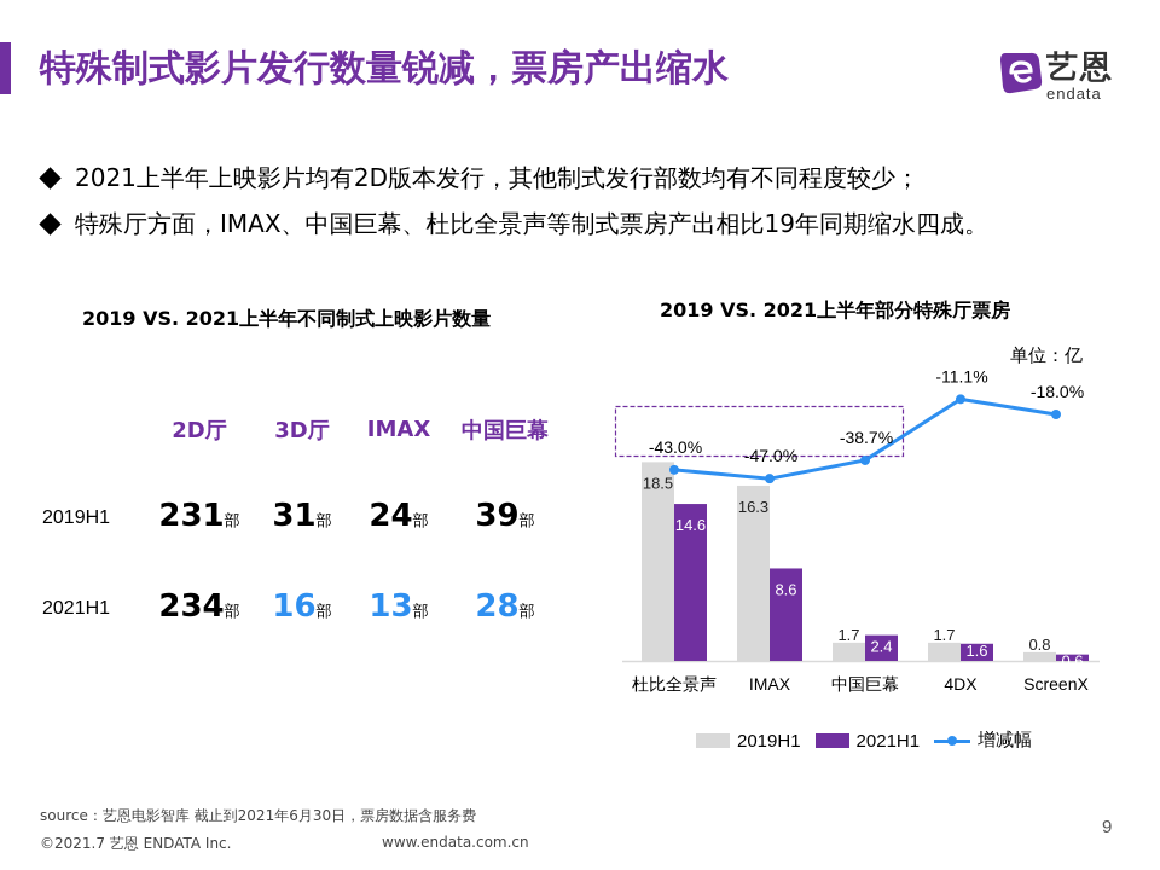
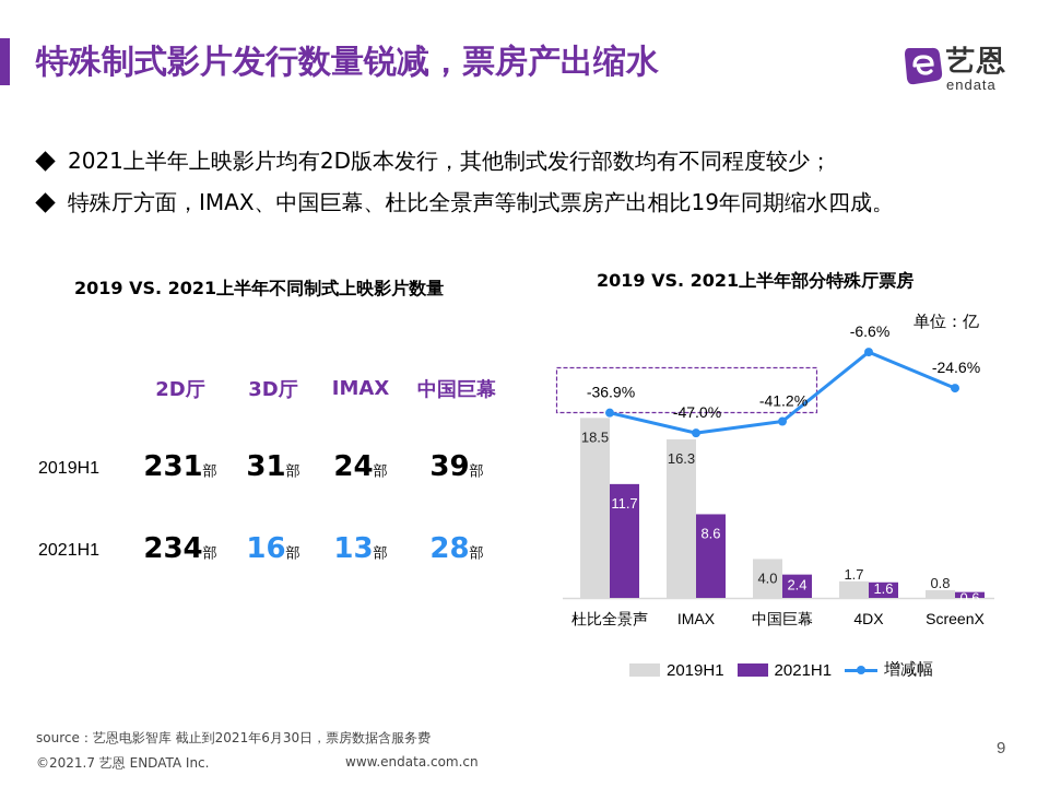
2019 VS. 2021上半年部分特殊厅票房/2021H1/杜比全景声: 14.6 -> 11.7
2019 VS. 2021上半年部分特殊厅票房/增减幅/杜比全景声: -43.0% -> -36.9%
2019 VS. 2021上半年部分特殊厅票房/2019H1/中国巨幕: 1.7 -> 4.0
2019 VS. 2021上半年部分特殊厅票房/增减幅/中国巨幕: -38.7% -> -41.2%
2019 VS. 2021上半年部分特殊厅票房/增减幅/4DX: -11.1% -> -6.6%
2019 VS. 2021上半年部分特殊厅票房/增减幅/ScreenX: -18.0% -> -24.6%
